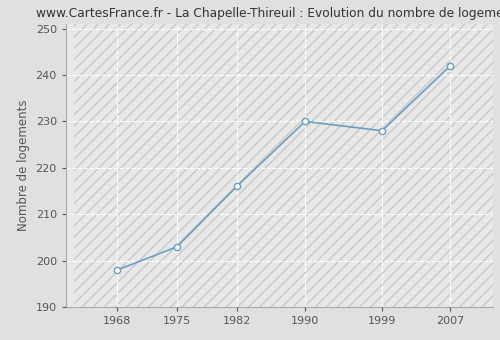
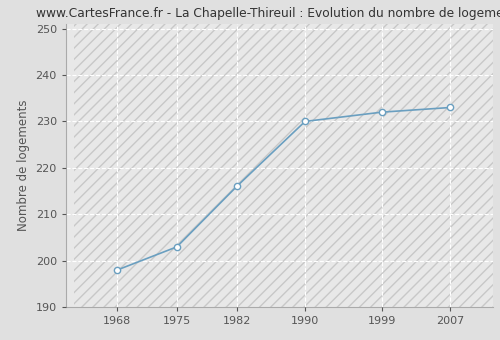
1999: 228 -> 232
2007: 242 -> 233
